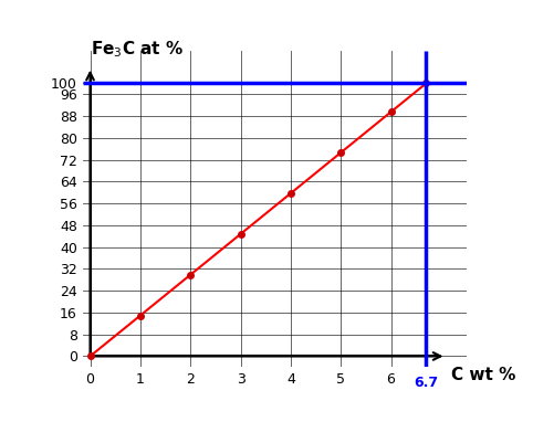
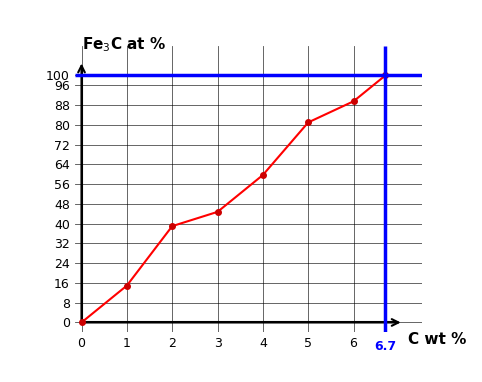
2: 29.9 -> 39.0
5: 74.6 -> 81.0
